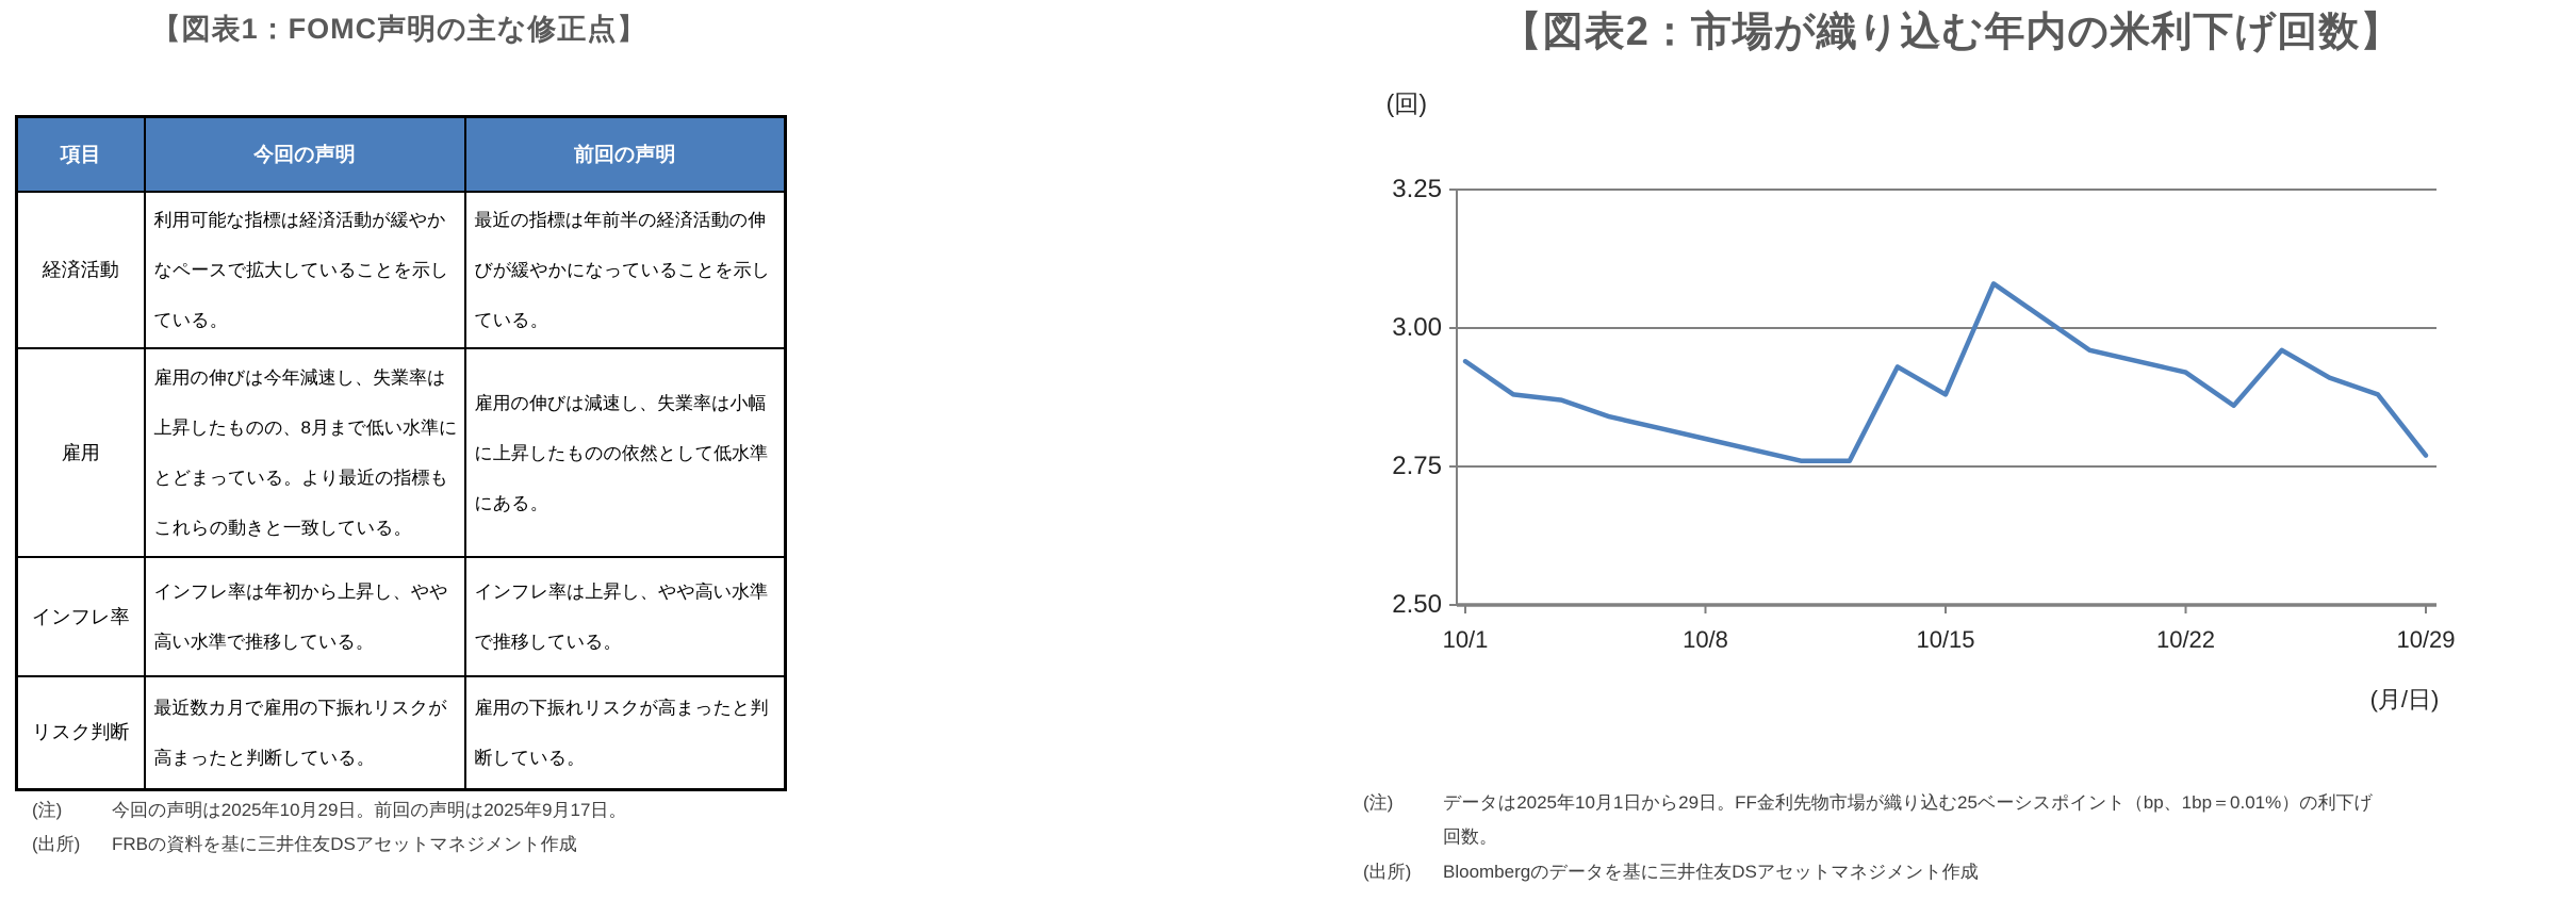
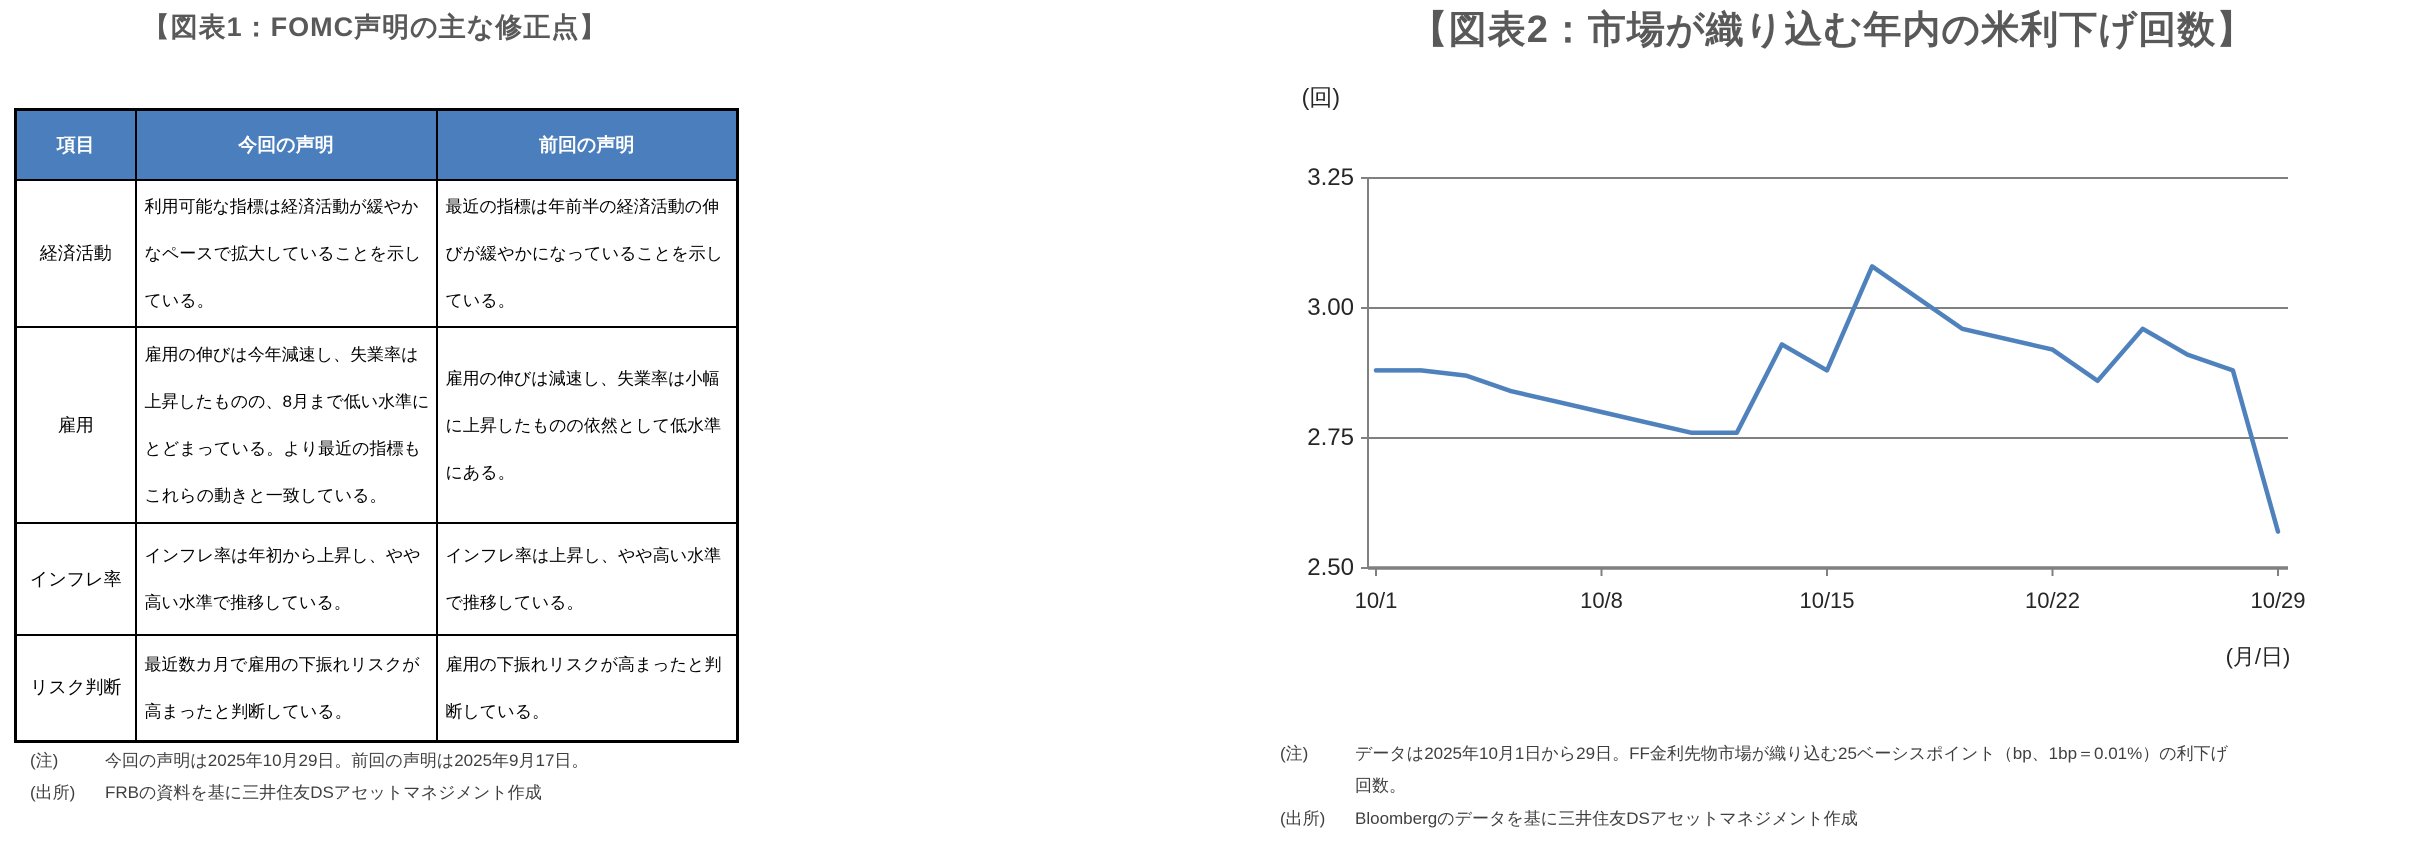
10/1: 2.94 -> 2.88
10/29: 2.77 -> 2.57
